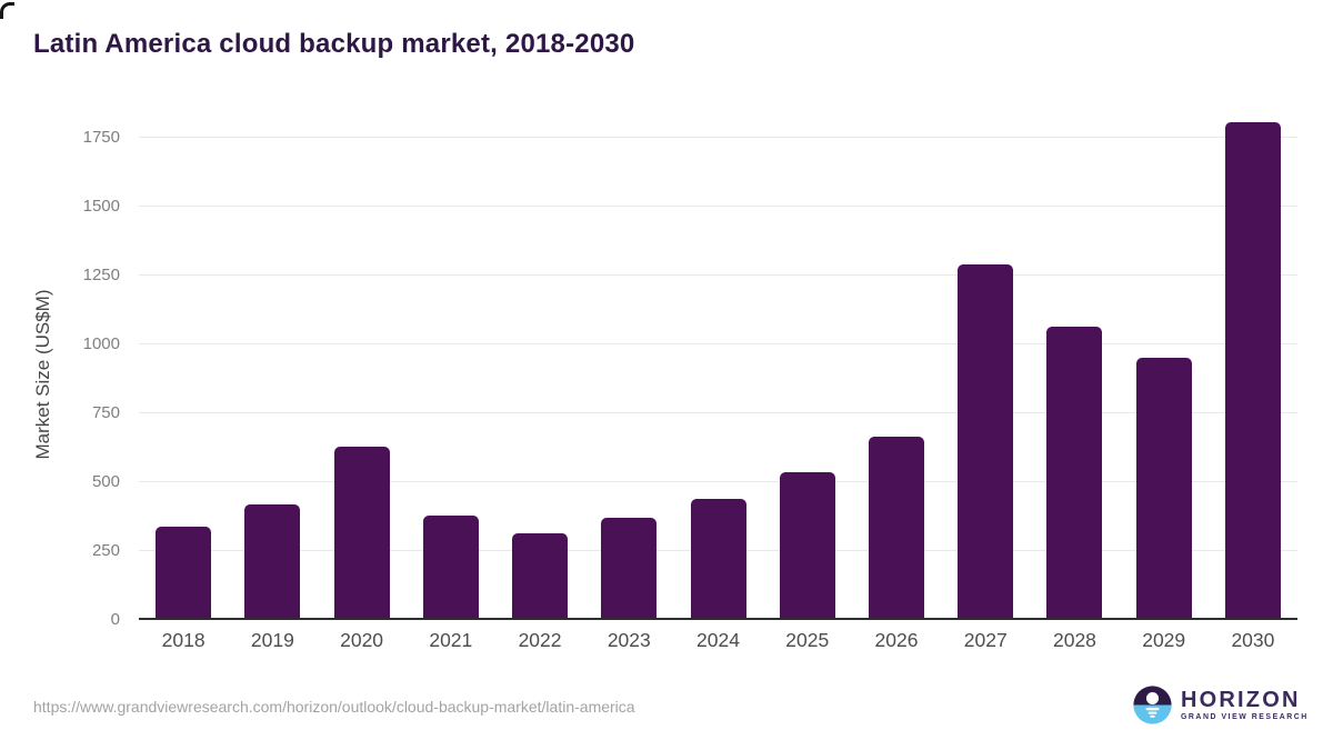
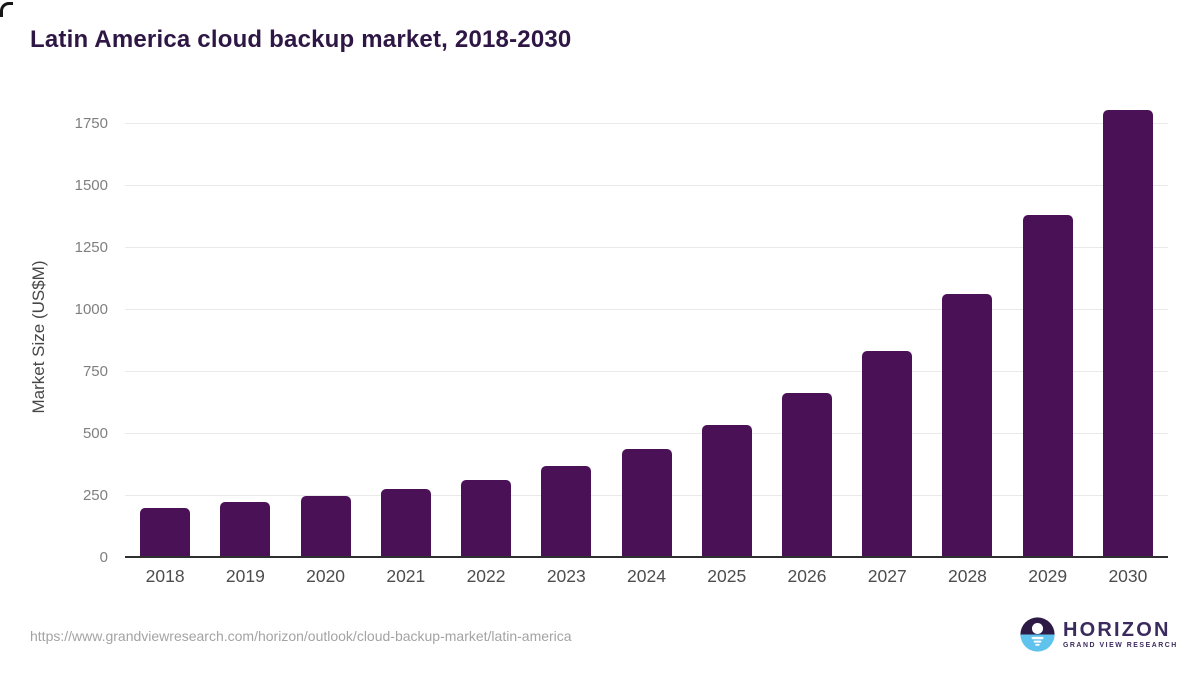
2018: 340 -> 200
2019: 420 -> 220
2020: 630 -> 250
2021: 380 -> 280
2027: 1290 -> 840
2029: 950 -> 1380
